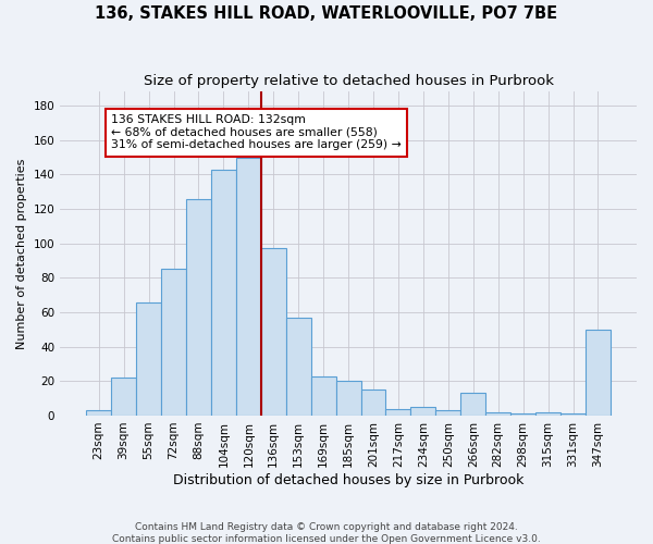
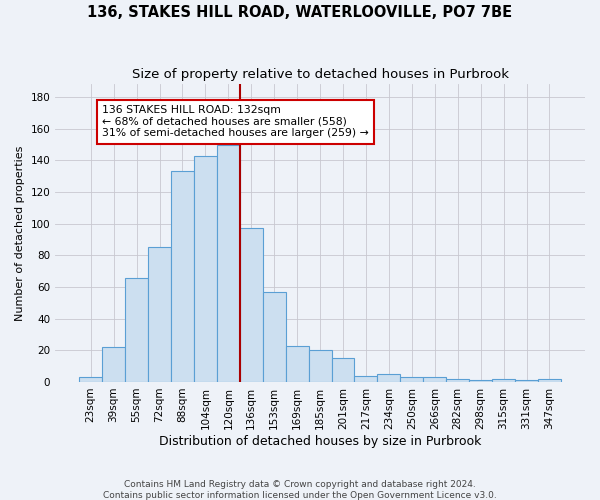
88sqm: 126 -> 133
266sqm: 13 -> 3
347sqm: 50 -> 2
